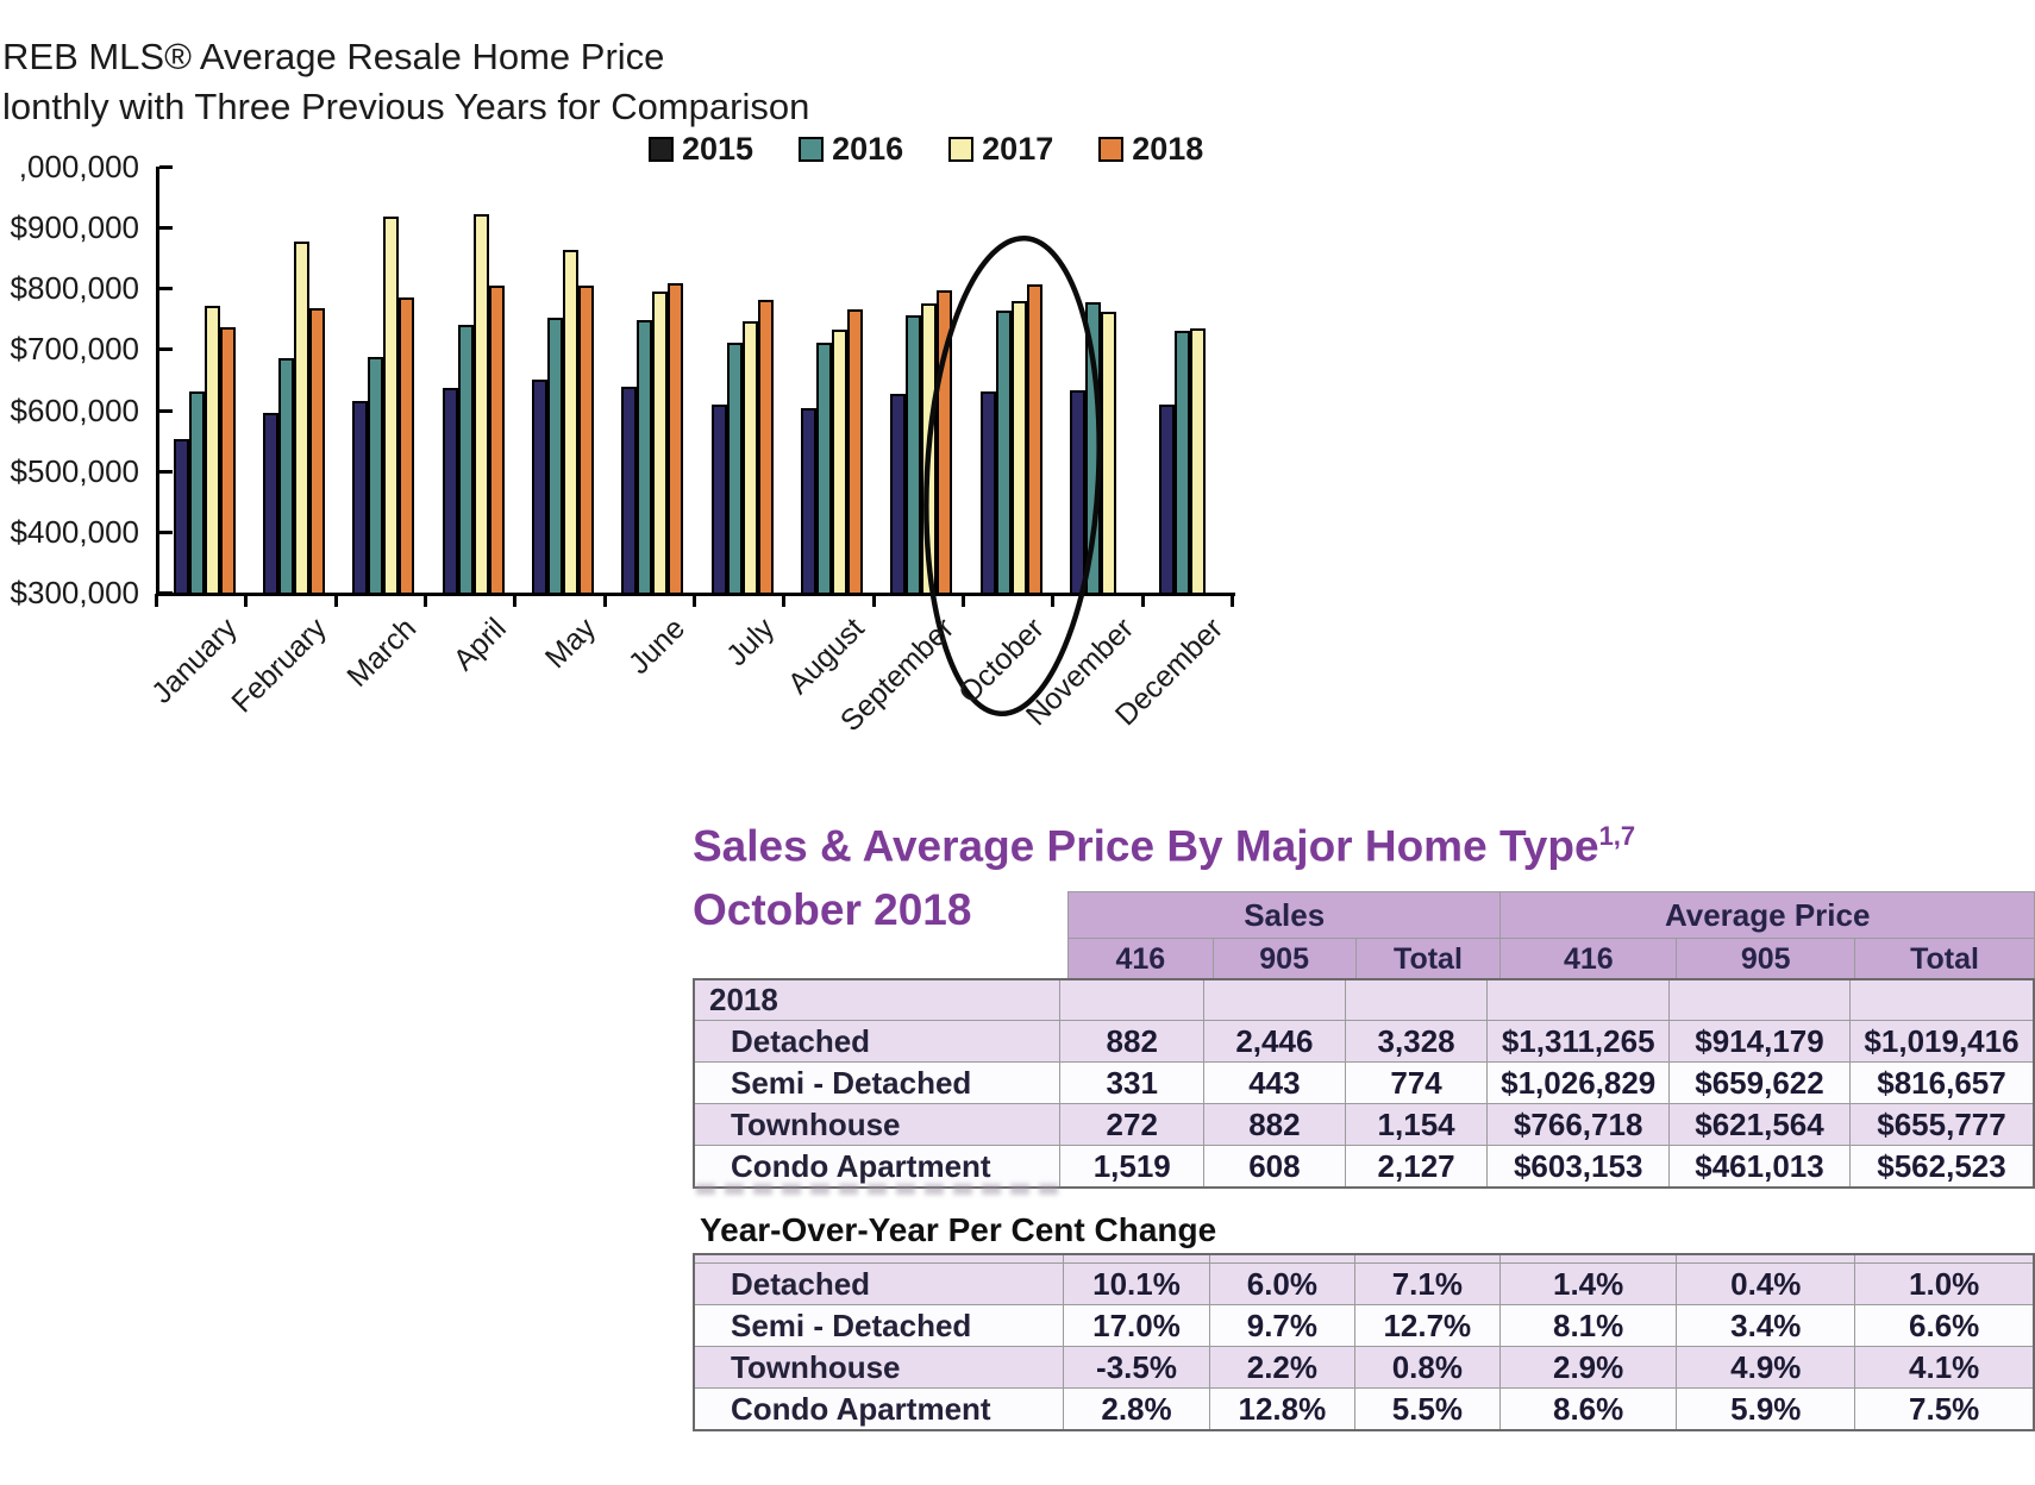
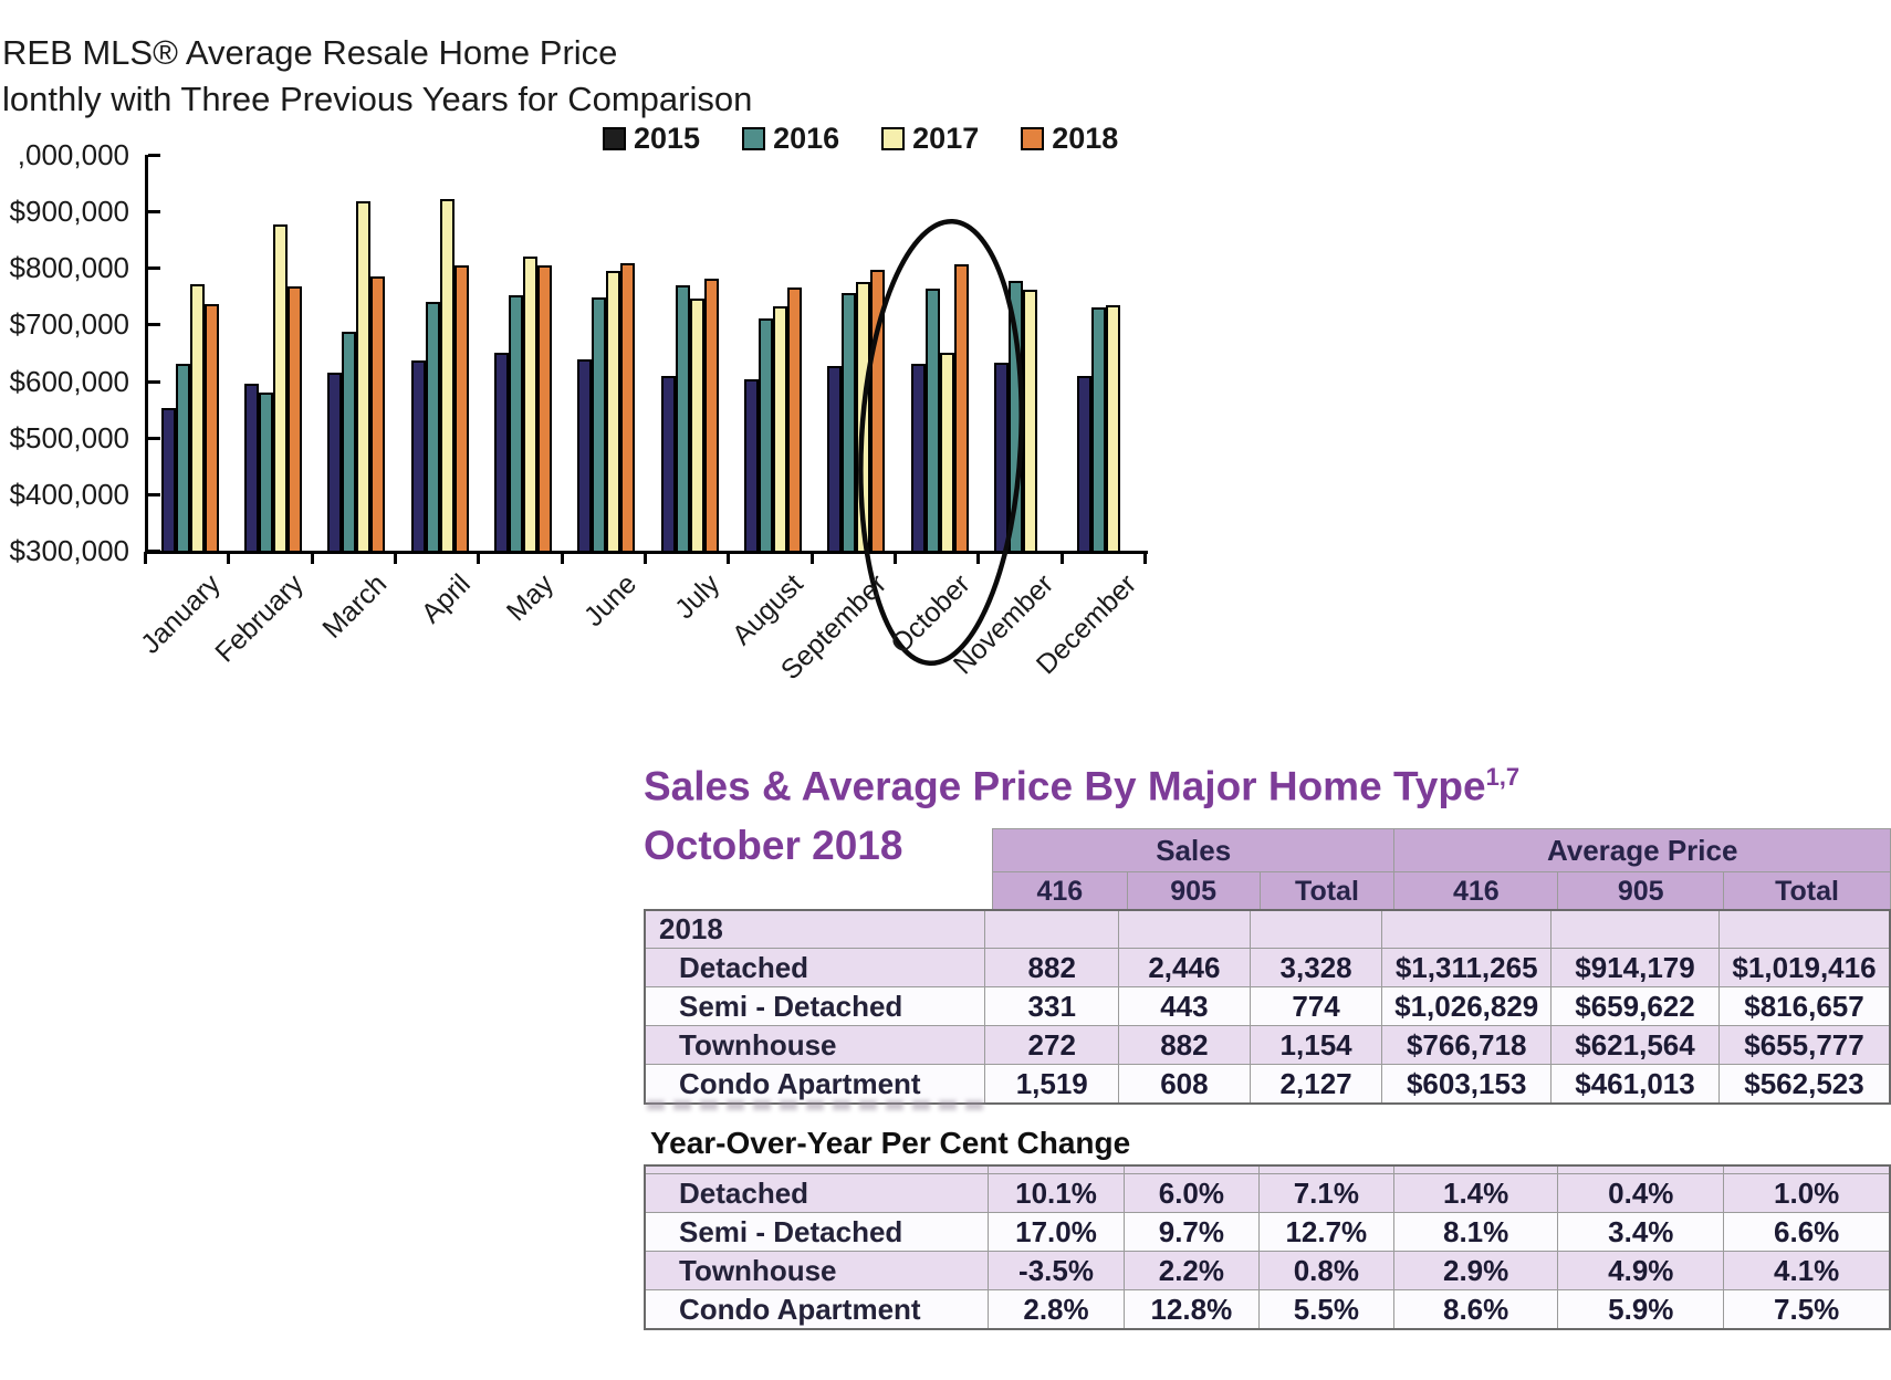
2016/February: $680000 -> $580000
2017/May: $860000 -> $820000
2016/July: $710000 -> $770000
2017/October: $780000 -> $650000
